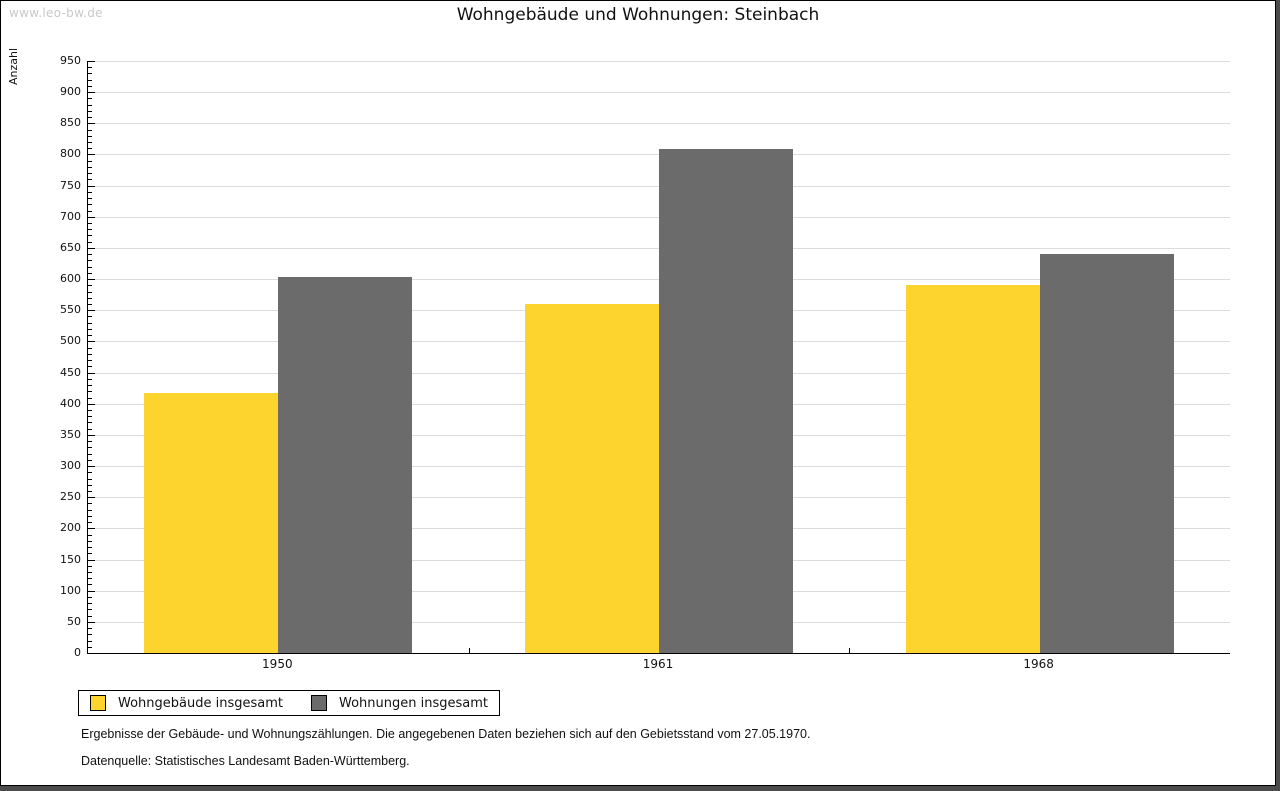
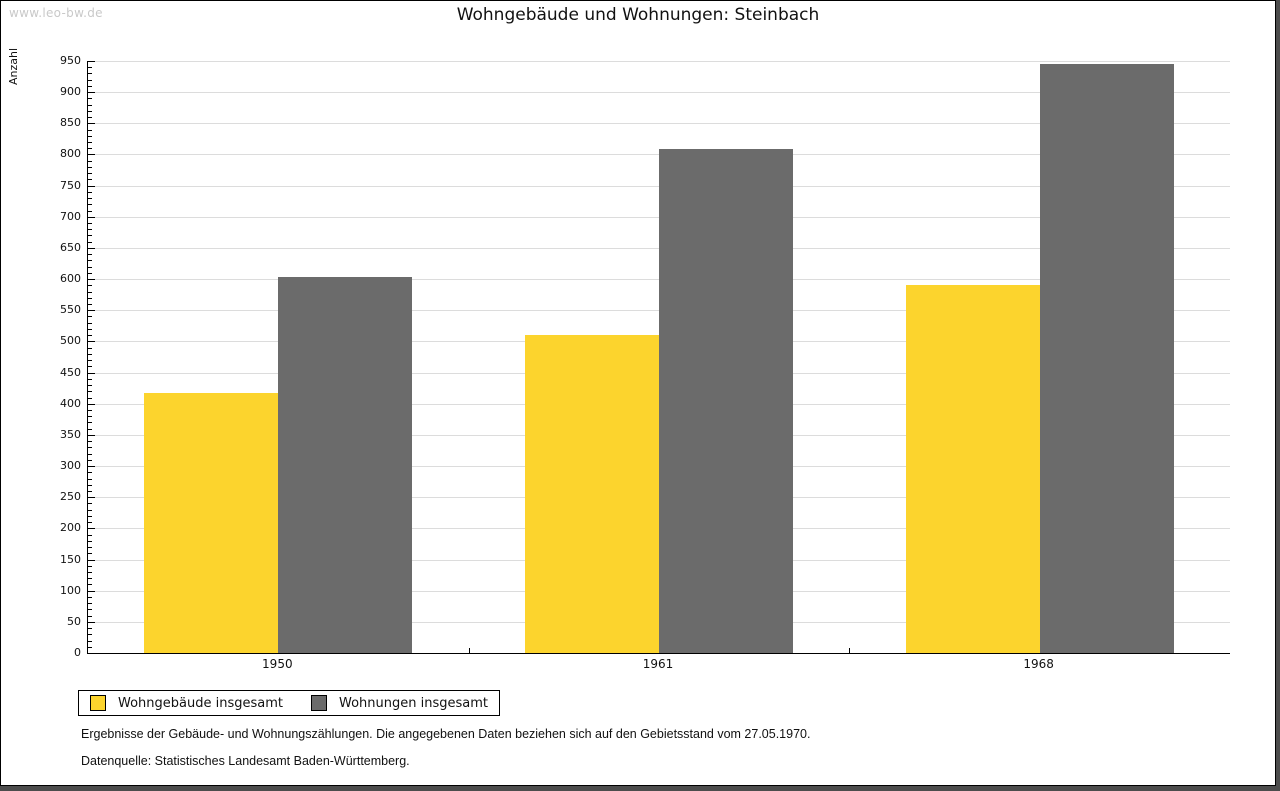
Wohngebäude insgesamt/1961: 560 -> 510
Wohnungen insgesamt/1968: 640 -> 950
